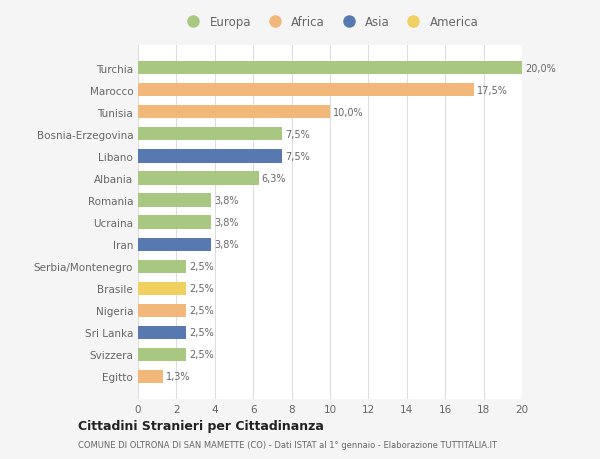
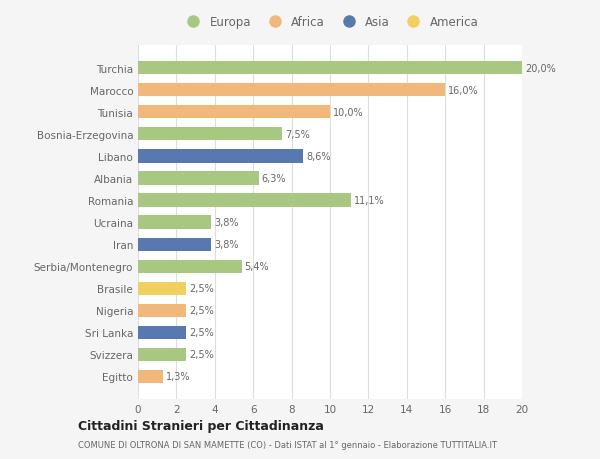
Marocco: 17,5% -> 16,0%
Libano: 7,5% -> 8,6%
Romania: 3,8% -> 11,1%
Serbia/Montenegro: 2,5% -> 5,4%
